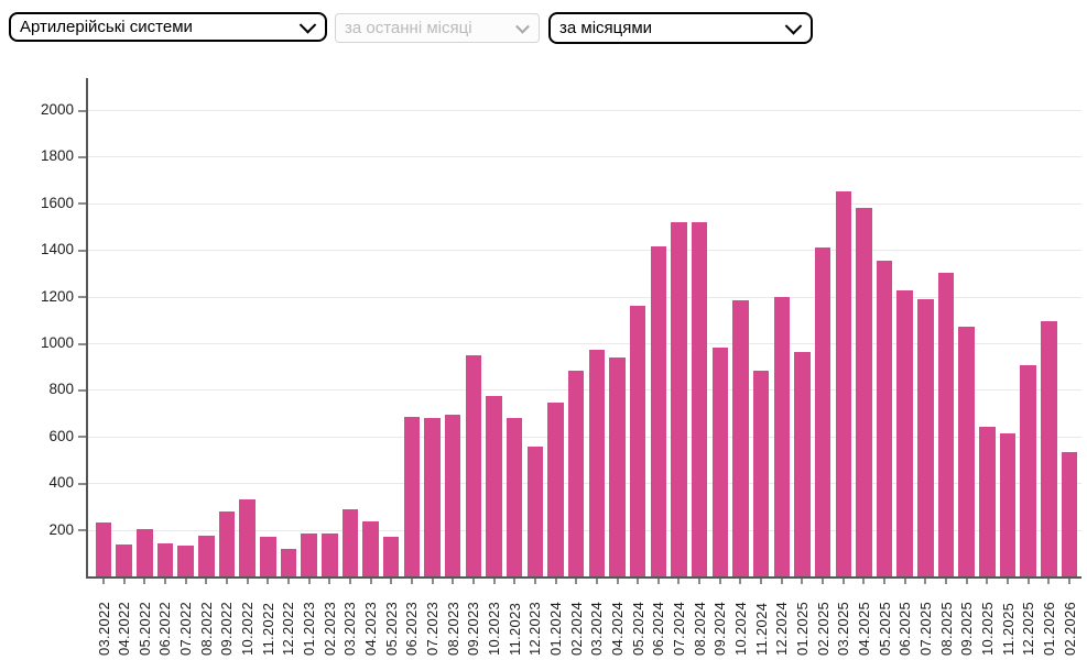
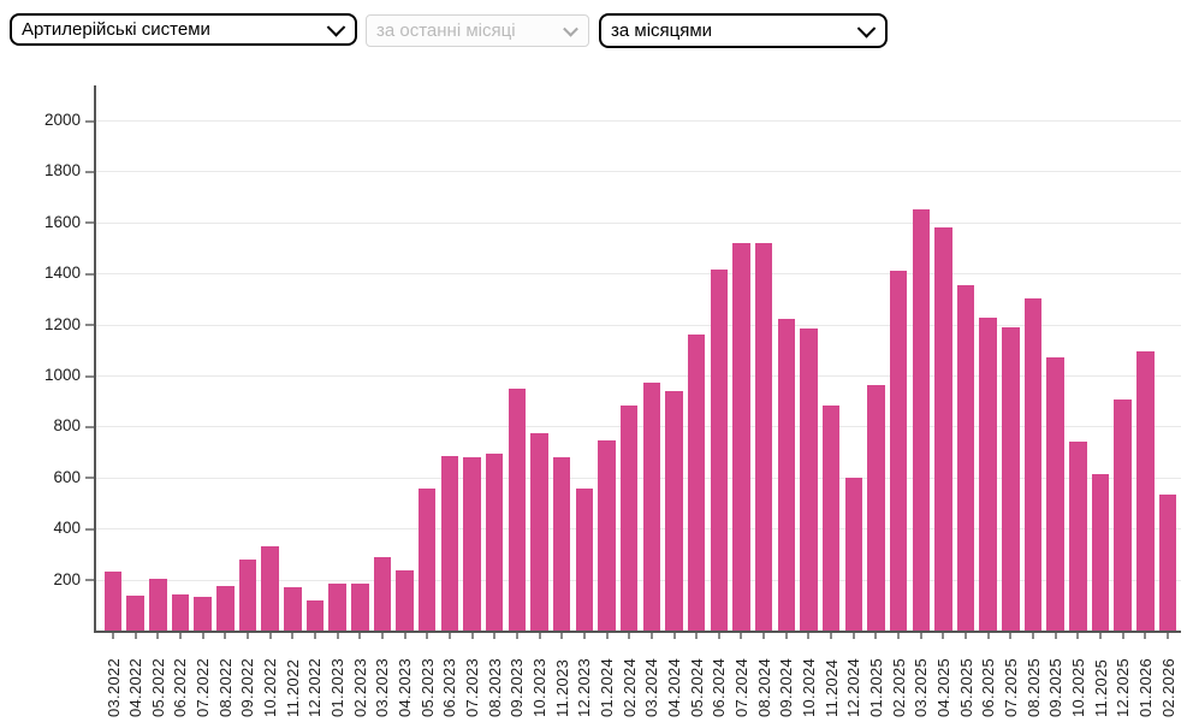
05.2023: 170 -> 560
09.2024: 980 -> 1220
12.2024: 1200 -> 600
10.2025: 640 -> 740
